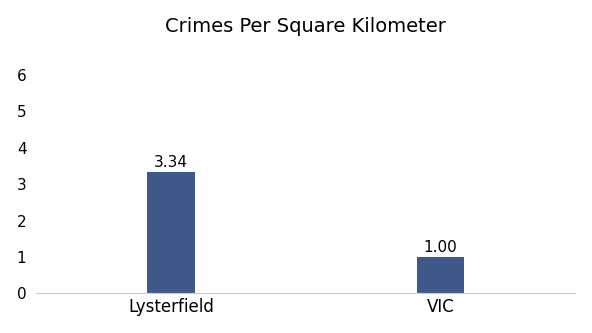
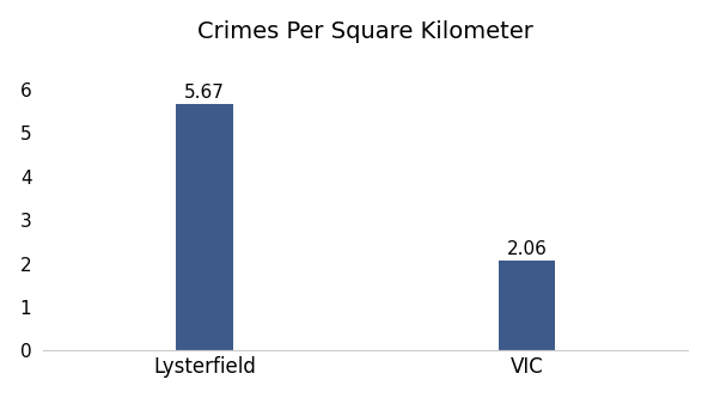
Lysterfield: 3.34 -> 5.67
VIC: 1.00 -> 2.06
